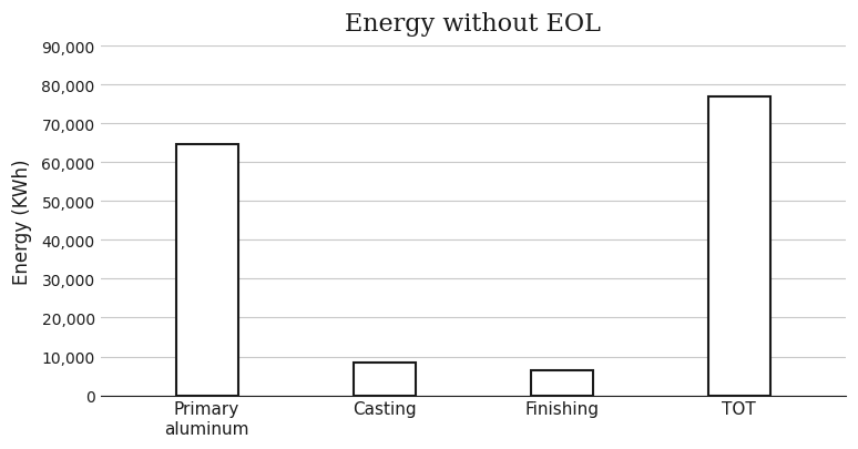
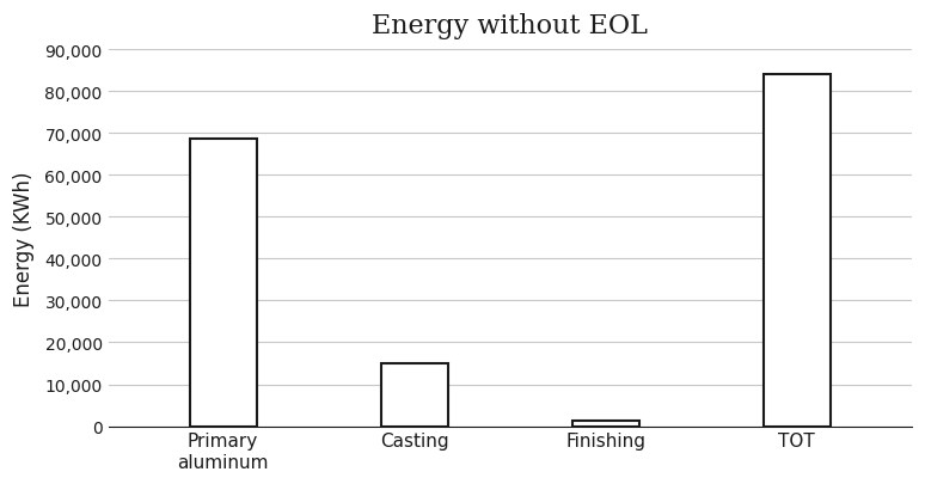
Primary aluminum: 64,500 -> 68,500
Casting: 8,500 -> 15,000
Finishing: 6,500 -> 1,200
TOT: 77,000 -> 84,000
